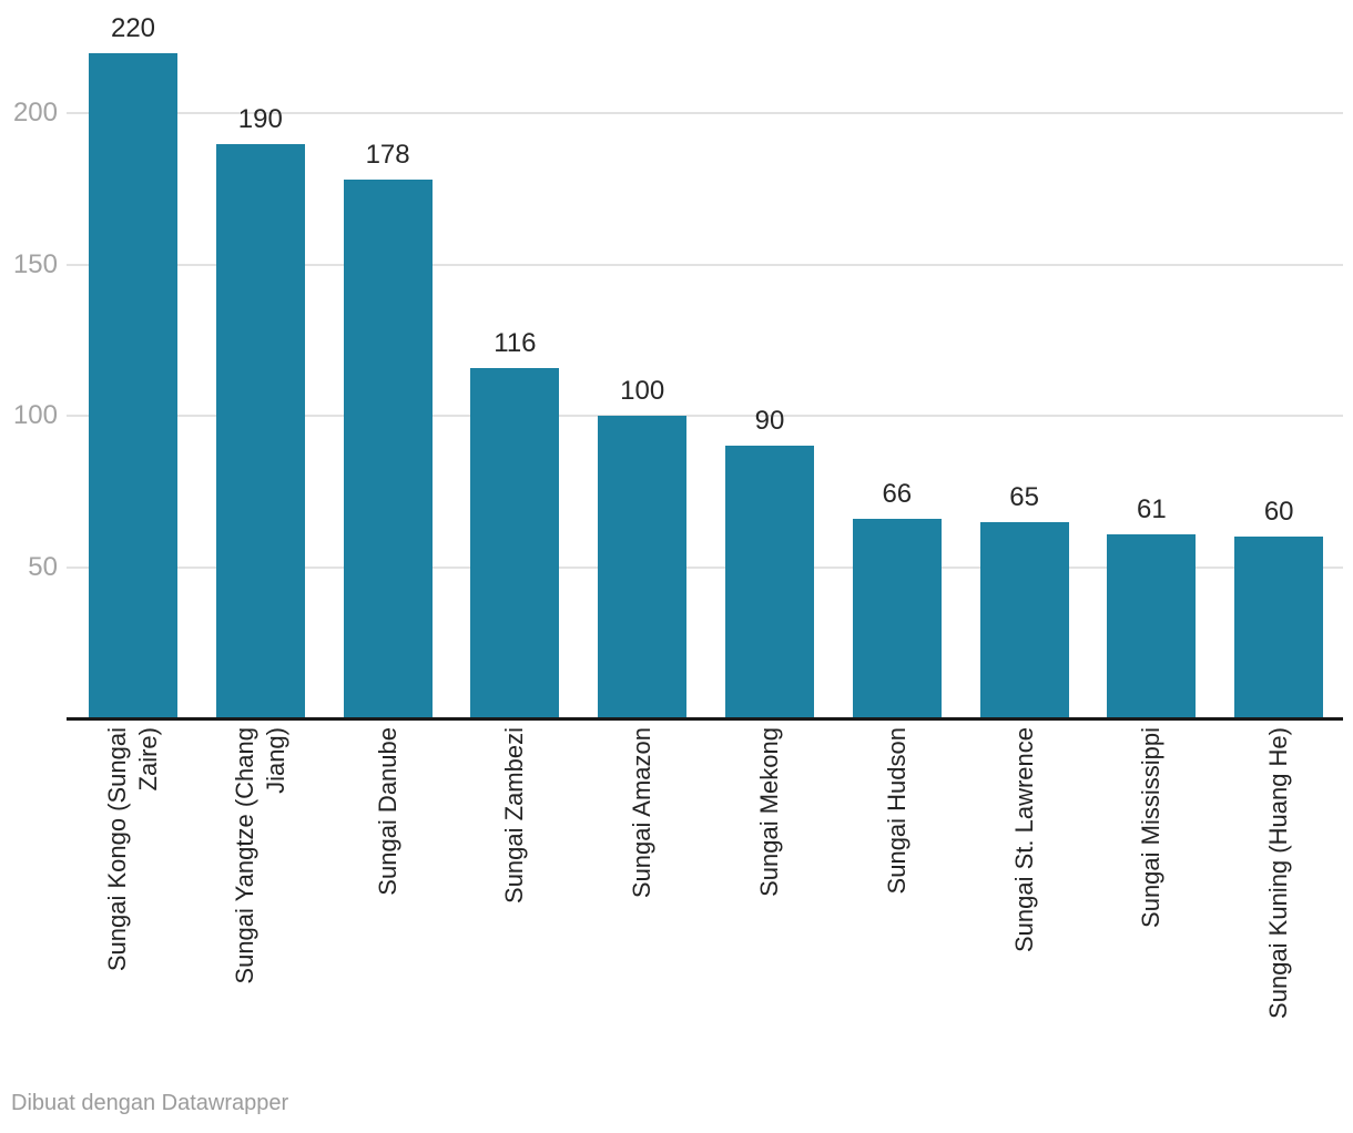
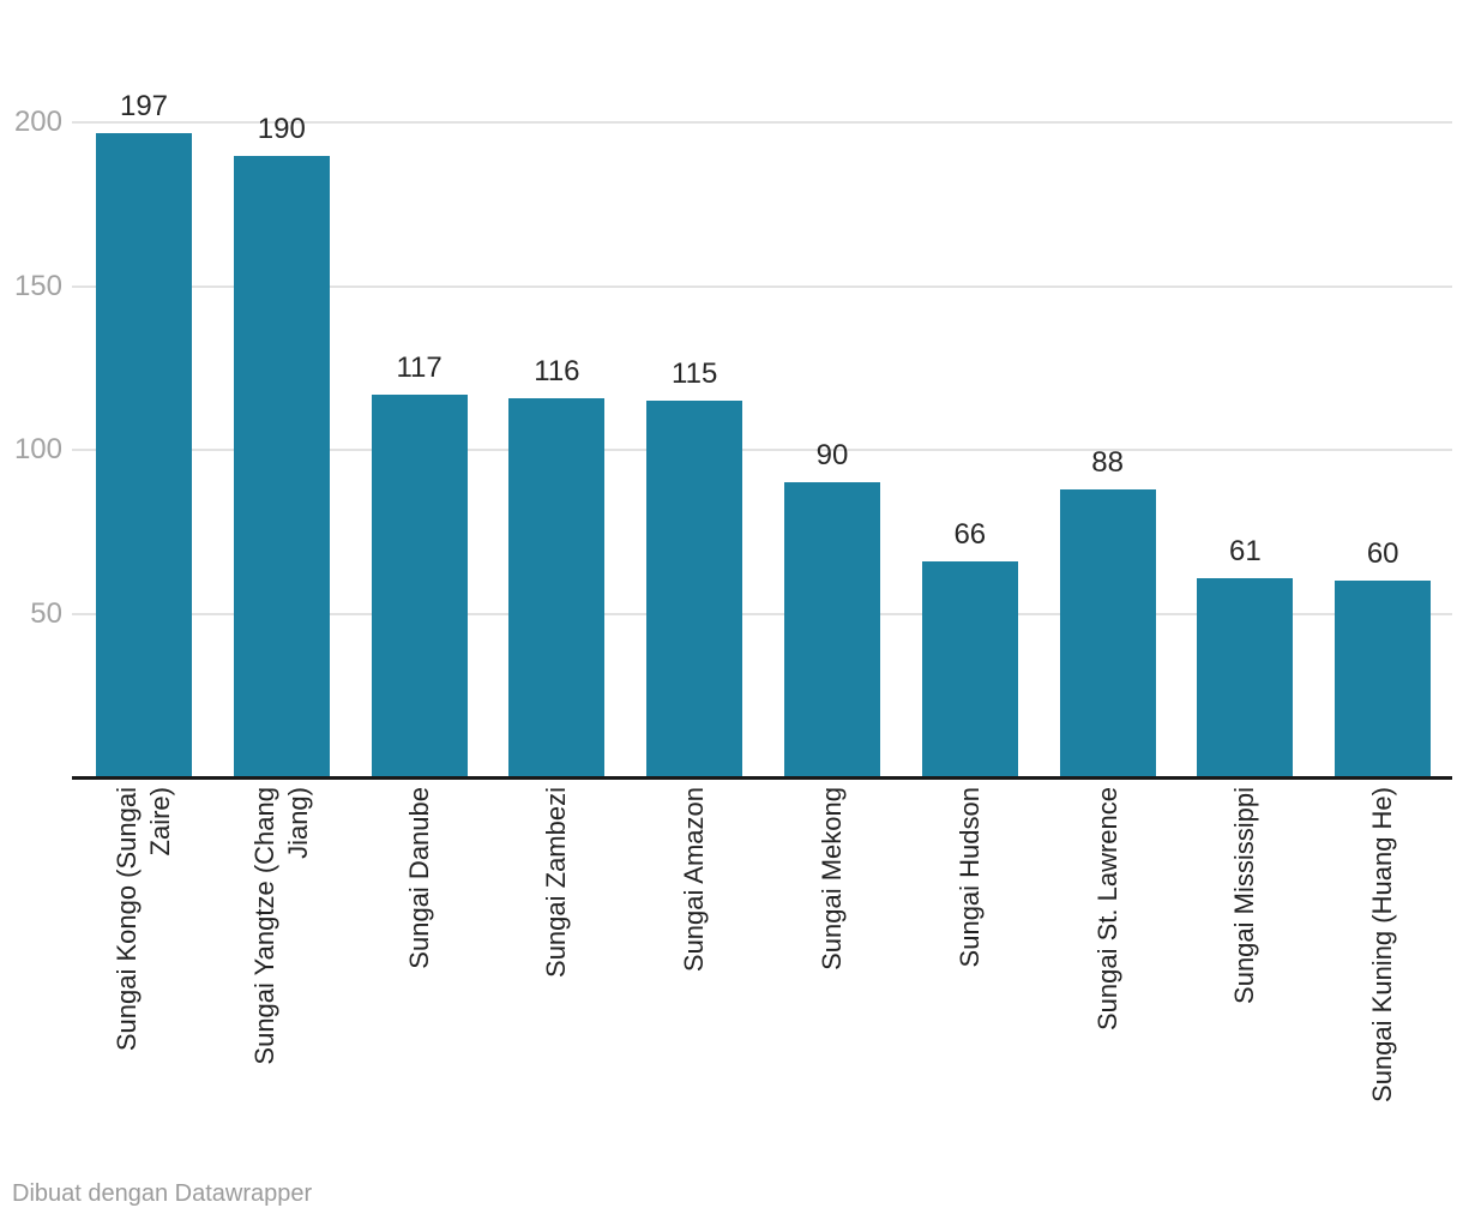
Sungai Kongo (Sungai Zaire): 220 -> 197
Sungai Danube: 178 -> 117
Sungai Amazon: 100 -> 115
Sungai St. Lawrence: 65 -> 88
